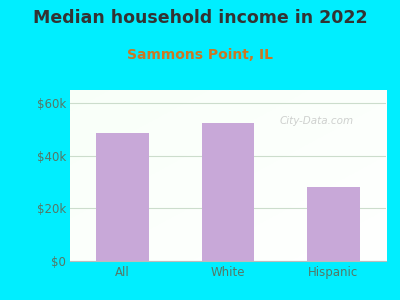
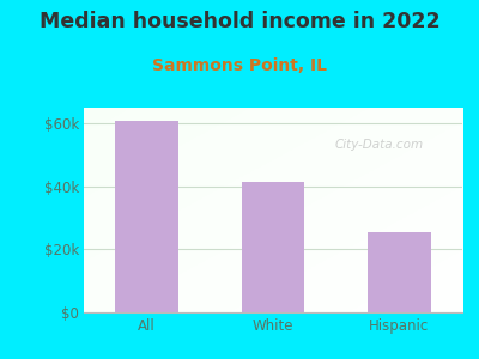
All: $48.5k -> $61.0k
White: $52.5k -> $41.5k
Hispanic: $28.0k -> $25.5k
